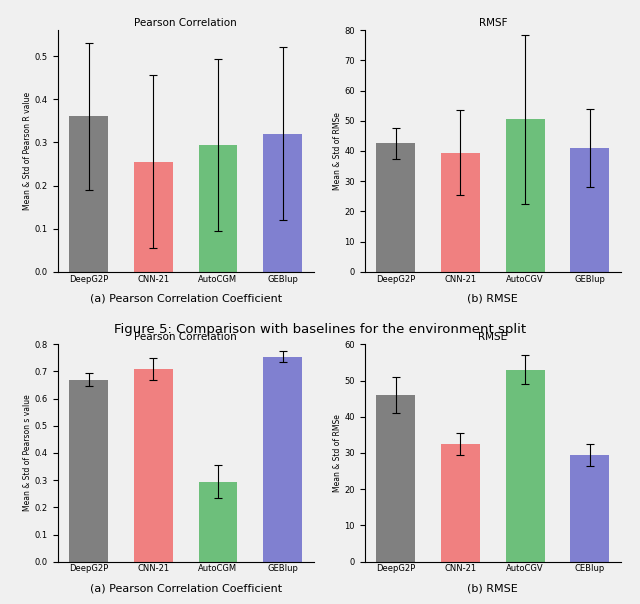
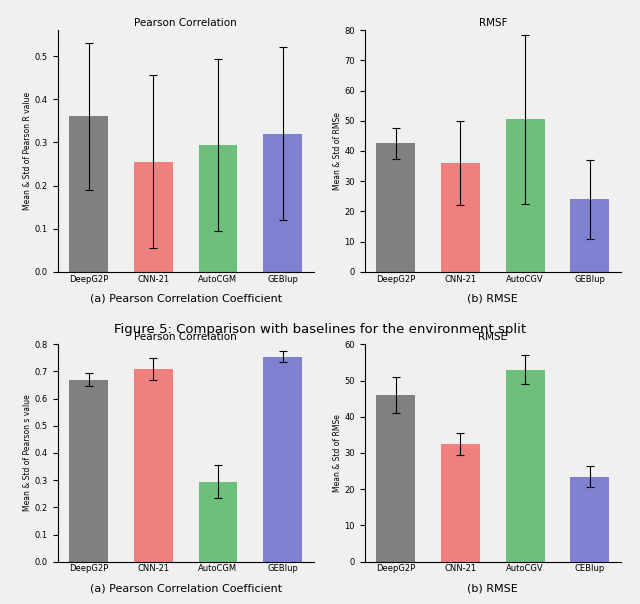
RMSF/CNN-21: 39.5 -> 36.0
RMSF/GEBIup: 41.0 -> 24.0
CEBIup: 29.5 -> 23.5
